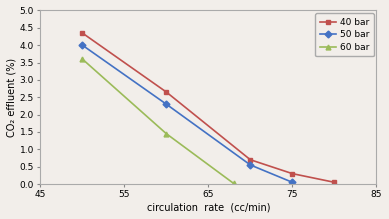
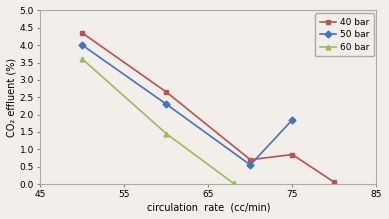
40 bar/75: 0.30 -> 0.85
50 bar/75: 0.05 -> 1.85
